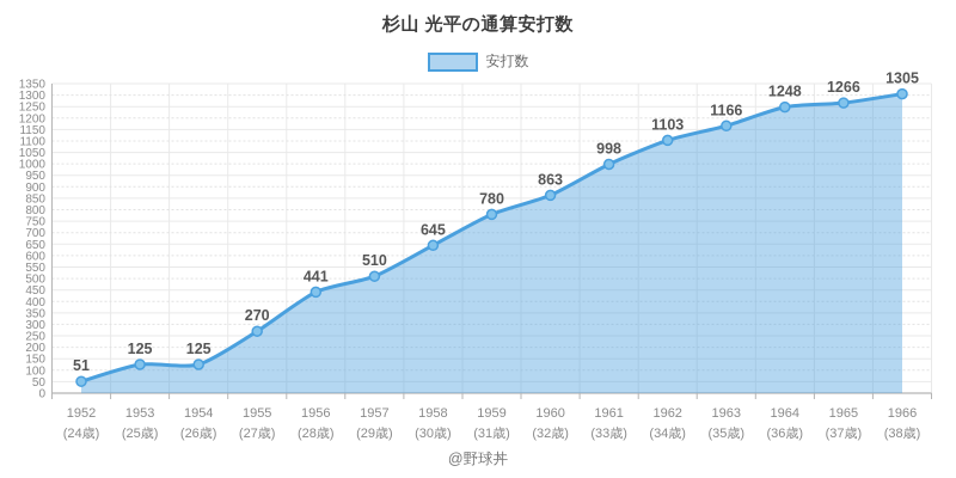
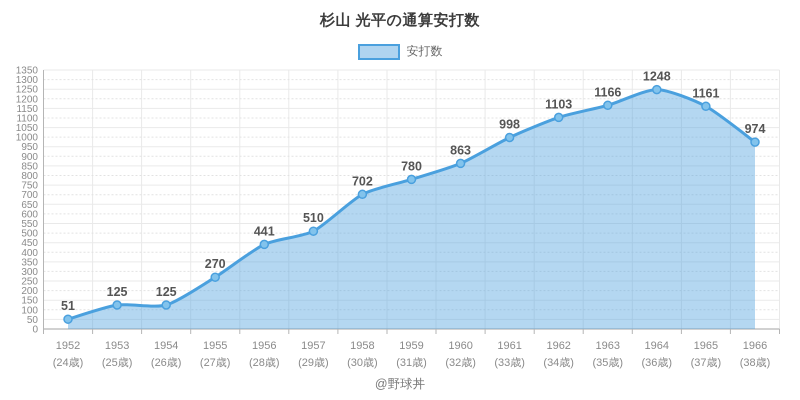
1958: 645 -> 702
1965: 1266 -> 1161
1966: 1305 -> 974
